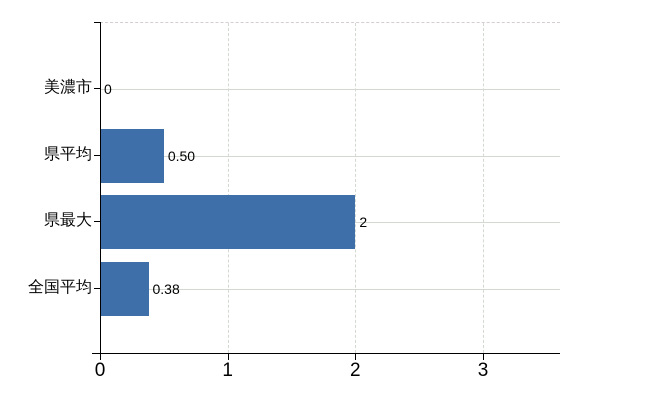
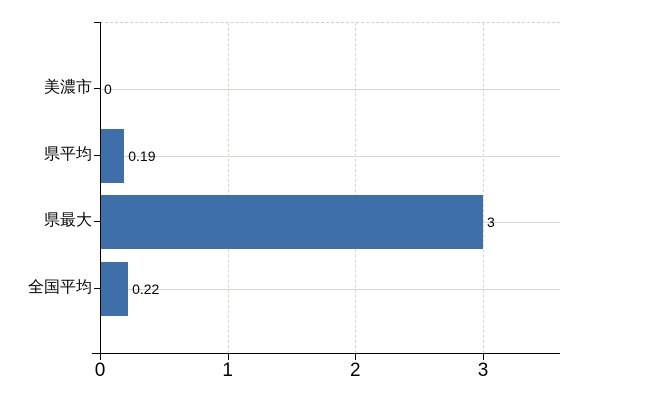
県平均: 0.50 -> 0.19
県最大: 2 -> 3
全国平均: 0.38 -> 0.22
